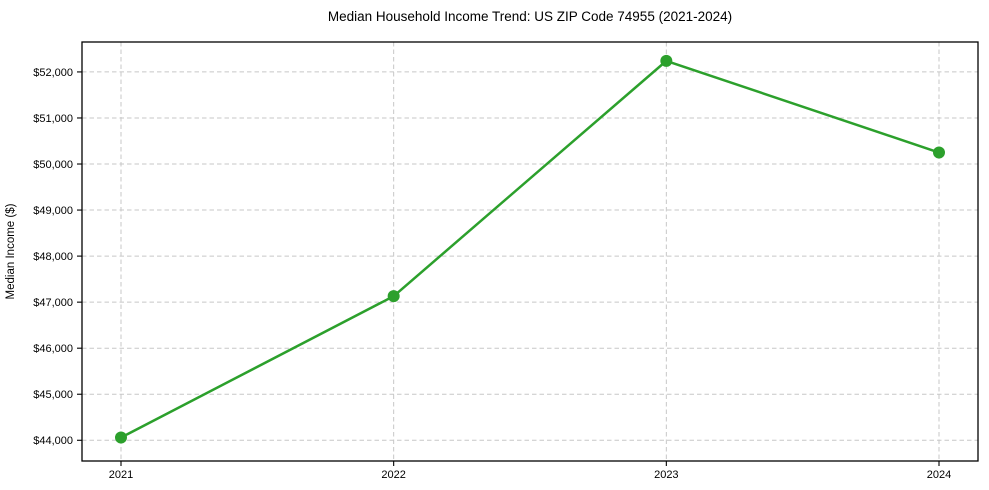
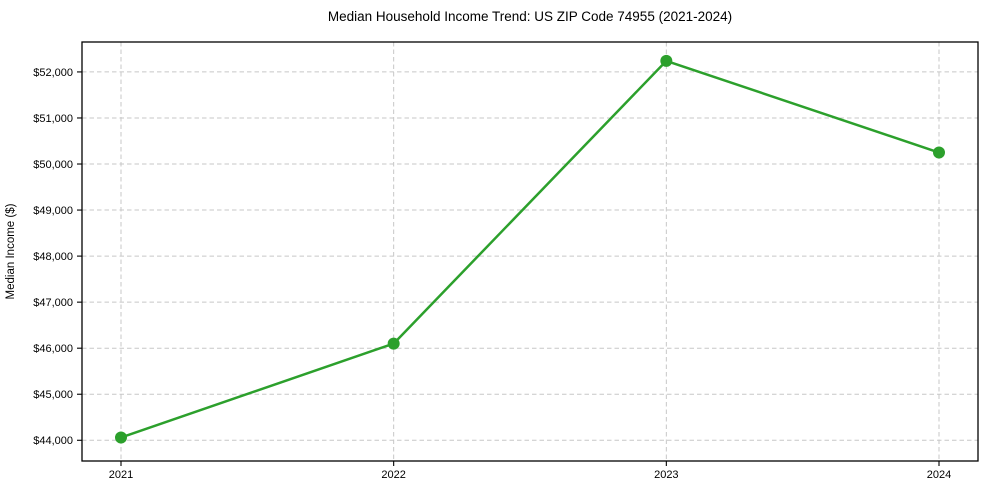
2022: $47100 -> $46100
